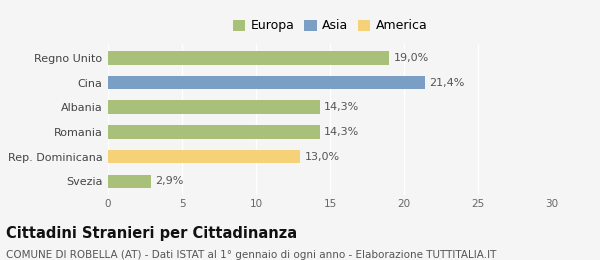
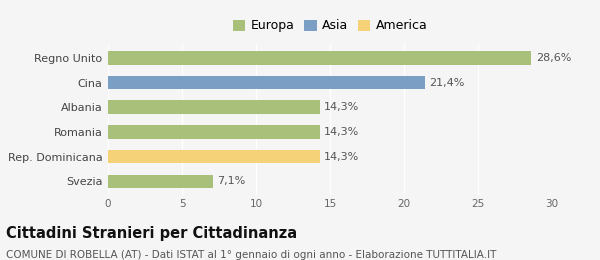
Regno Unito: 19,0% -> 28,6%
Rep. Dominicana: 13,0% -> 14,3%
Svezia: 2,9% -> 7,1%
